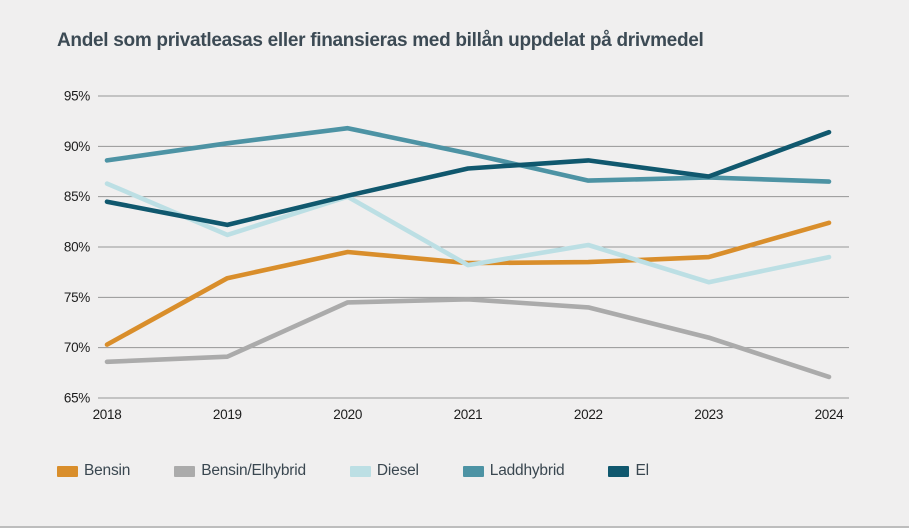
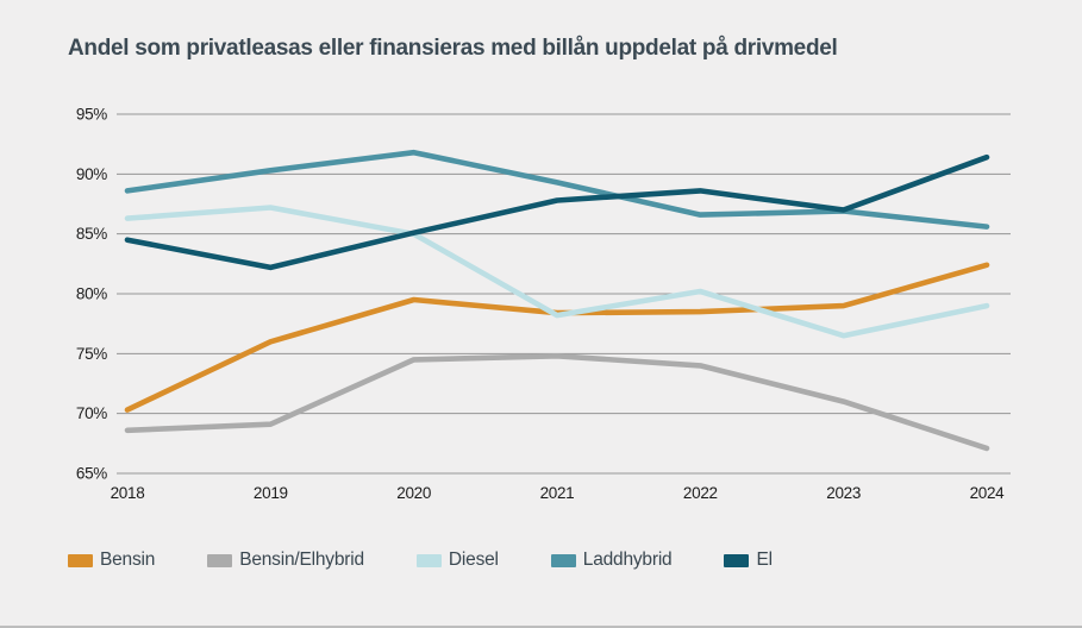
Bensin/2019: 76.9% -> 76.0%
Diesel/2019: 81.2% -> 87.2%
Laddhybrid/2024: 86.5% -> 85.6%
